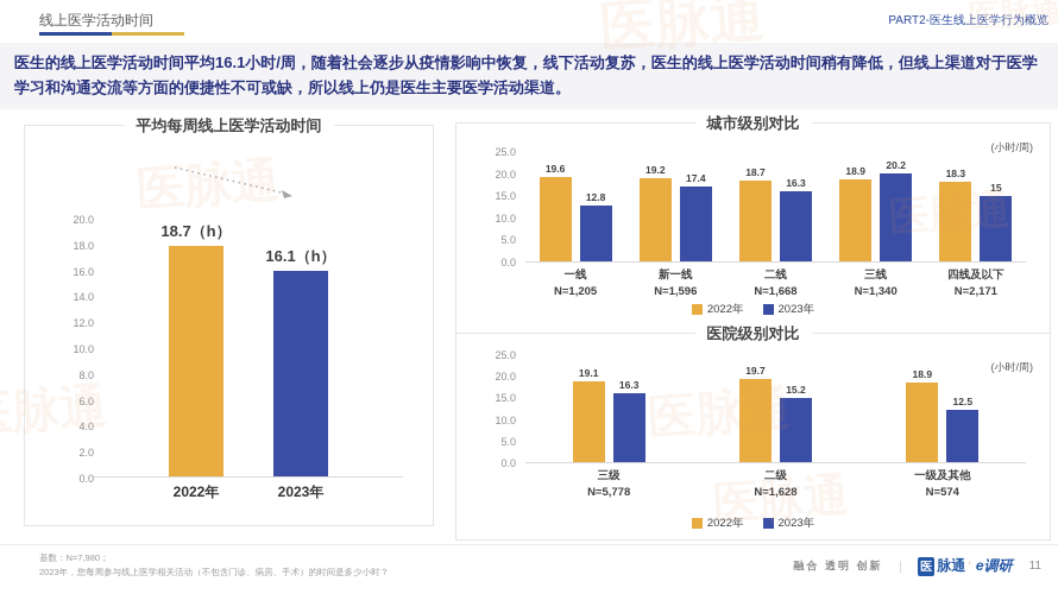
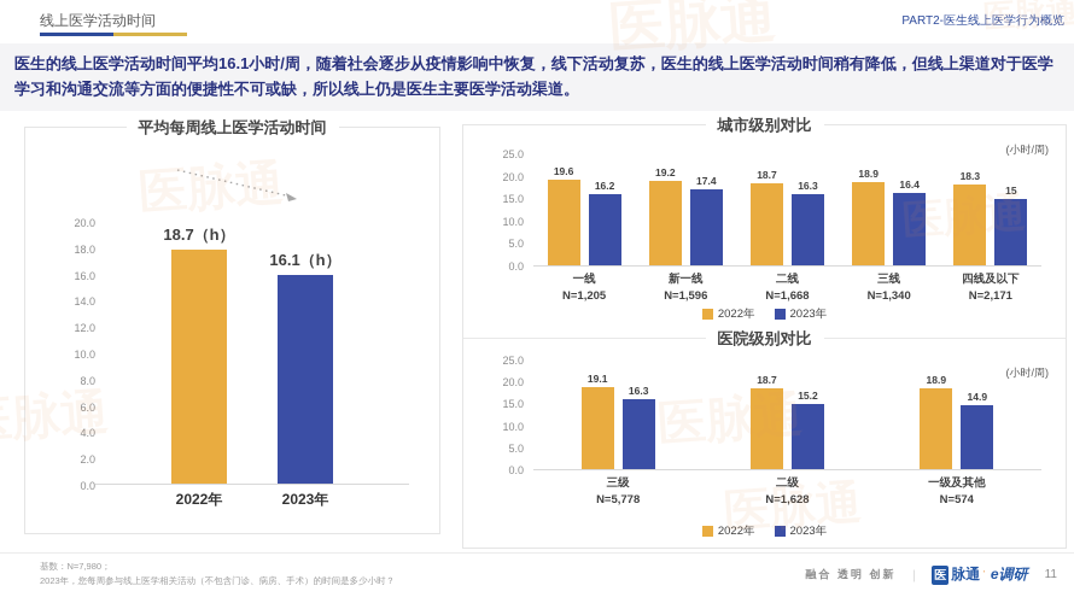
城市级别对比/2023年/一线: 12.8 -> 16.2
城市级别对比/2023年/三线: 20.2 -> 16.4
医院级别对比/2022年/二级: 19.7 -> 18.7
医院级别对比/2023年/一级及其他: 12.5 -> 14.9
